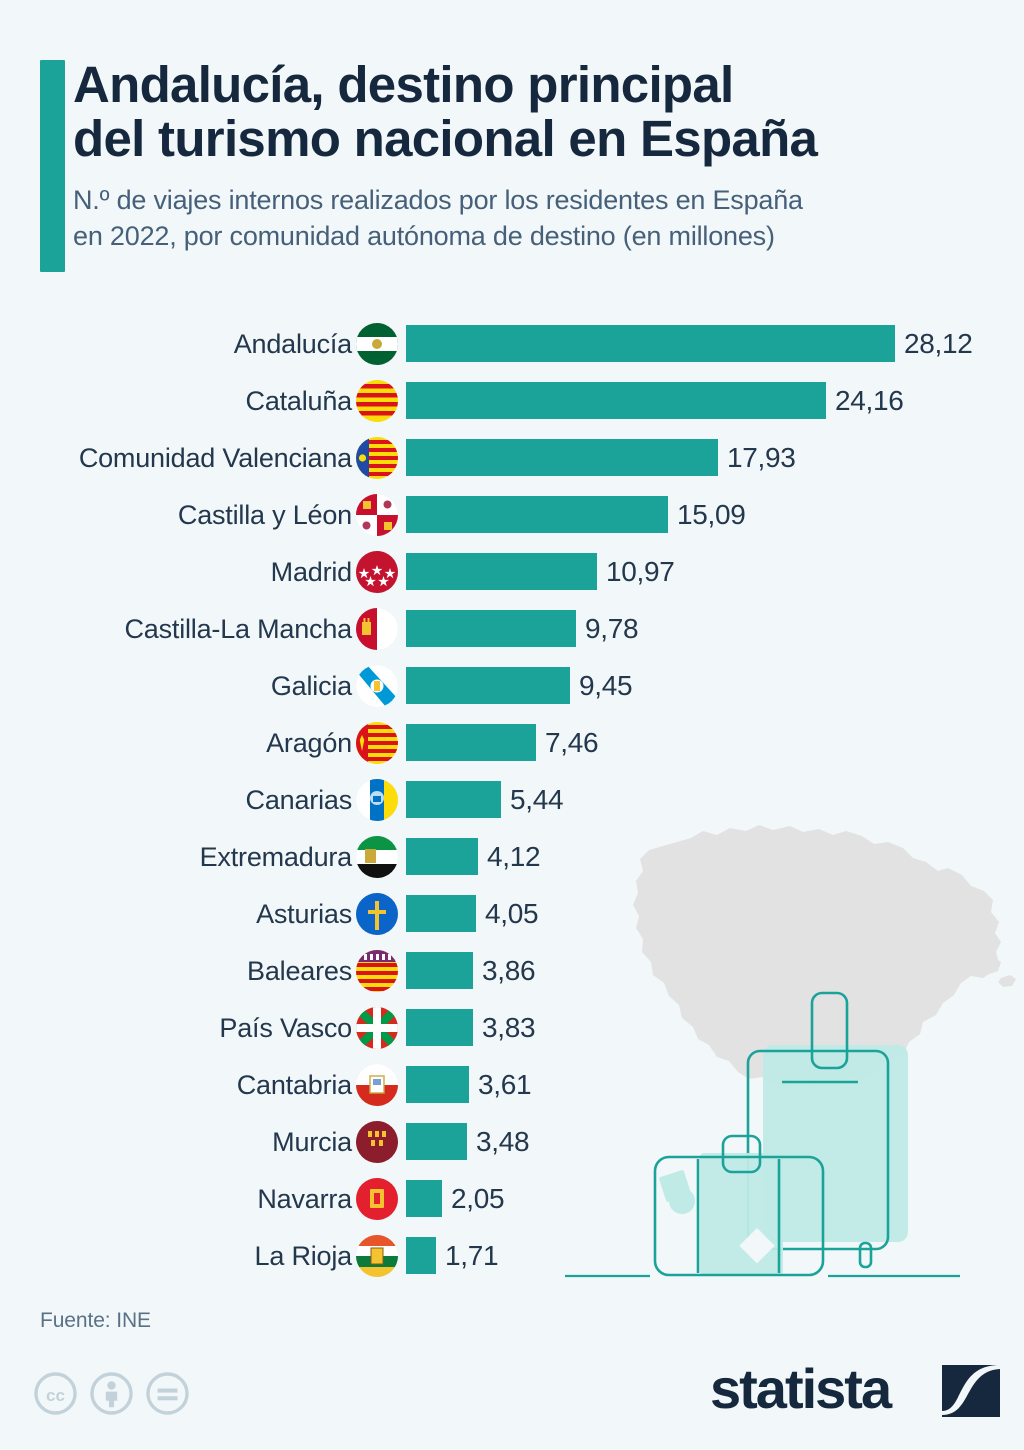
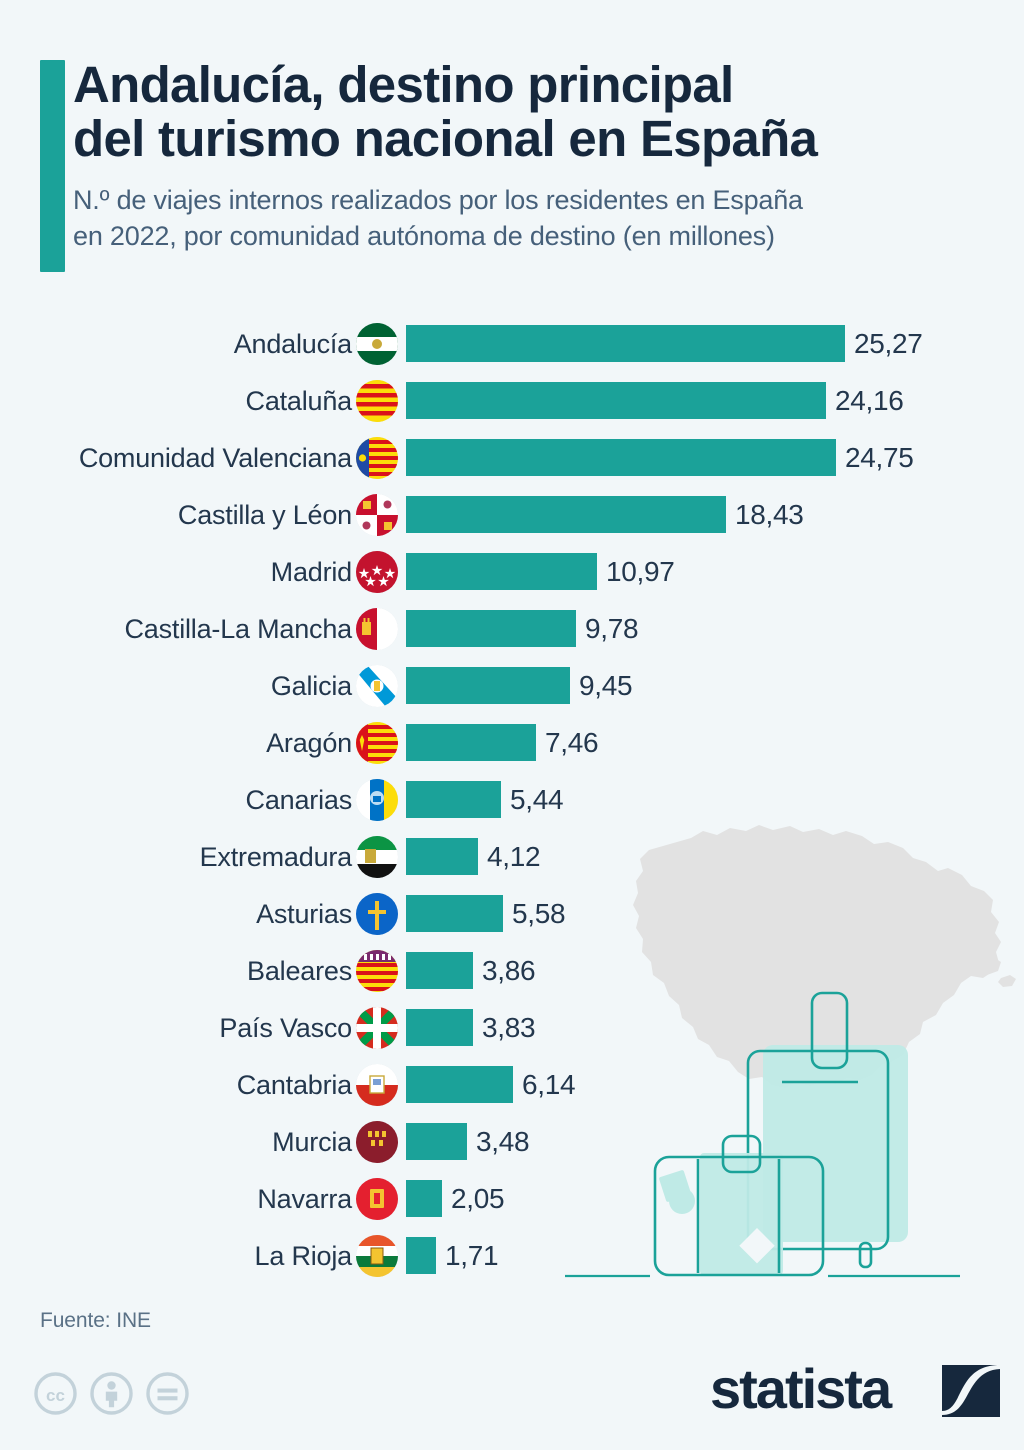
Andalucía: 28,12 -> 25,27
Comunidad Valenciana: 17,93 -> 24,75
Castilla y Léon: 15,09 -> 18,43
Asturias: 4,05 -> 5,58
Cantabria: 3,61 -> 6,14
